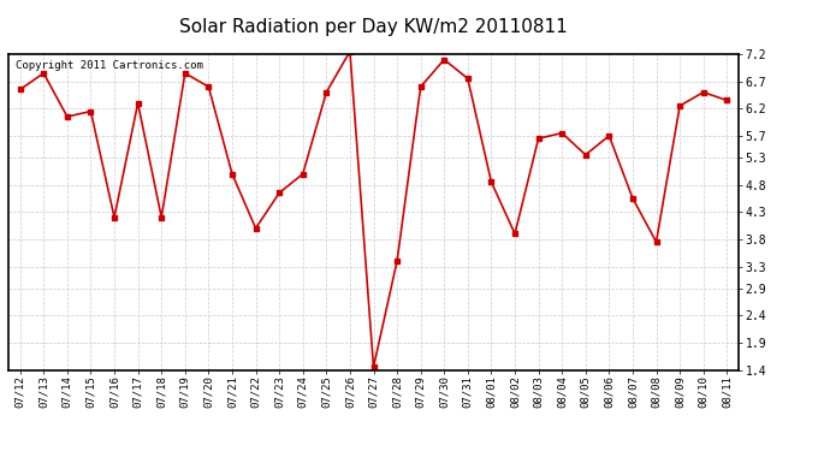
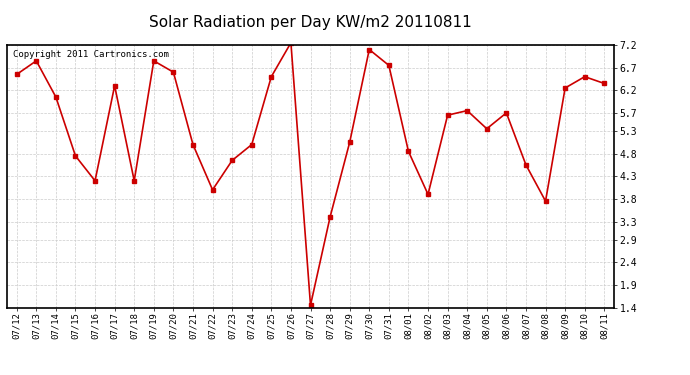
07/15: 6.15 -> 4.75
07/29: 6.60 -> 5.05
